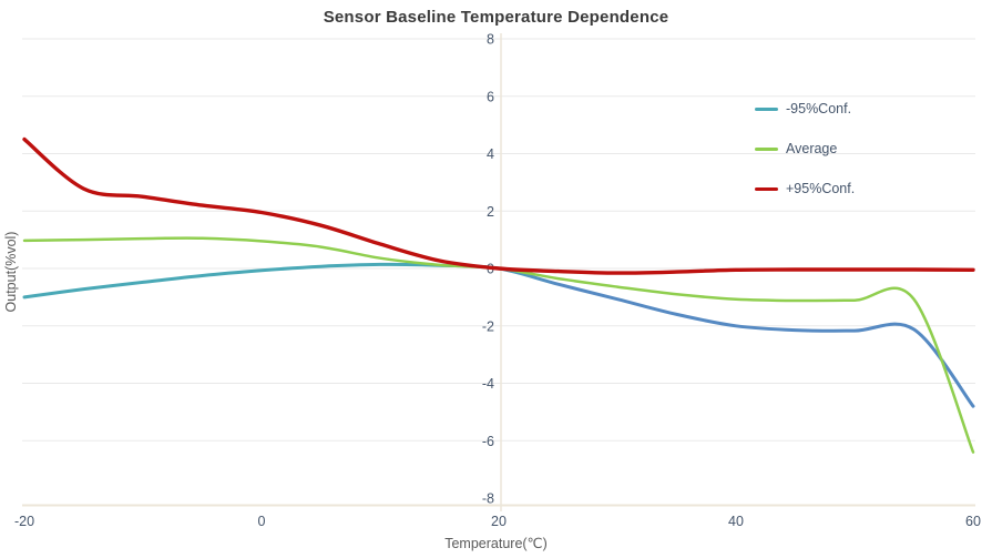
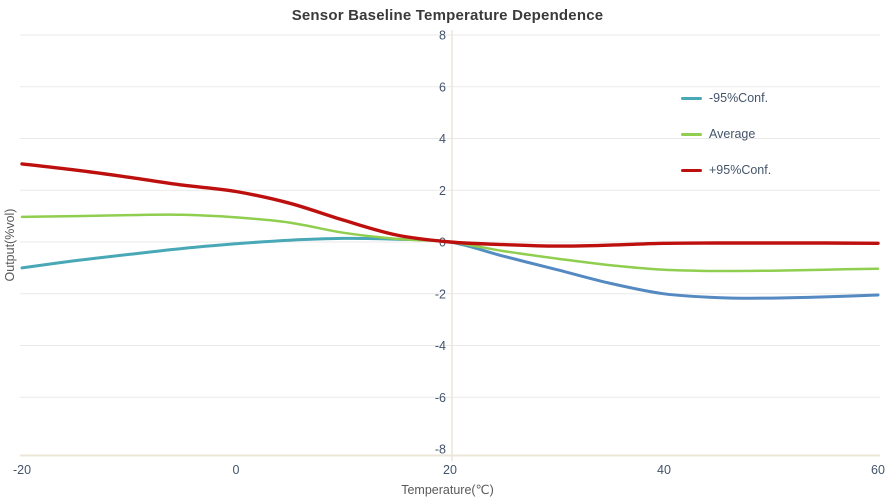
+95%Conf./-20: 4.5 -> 3.0
-95%Conf./60: -4.8 -> -2.0
Average/60: -6.4 -> -1.0
